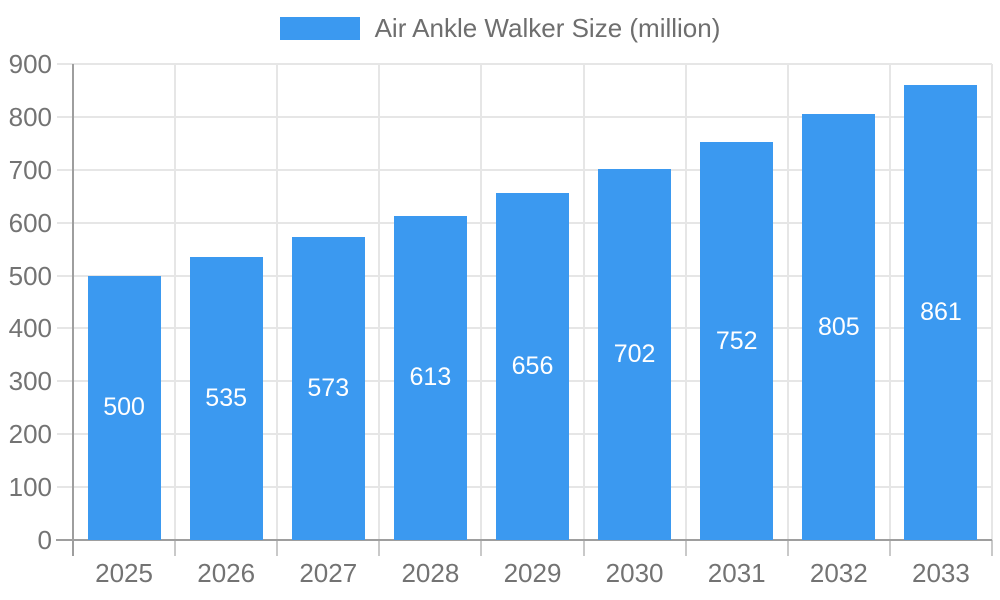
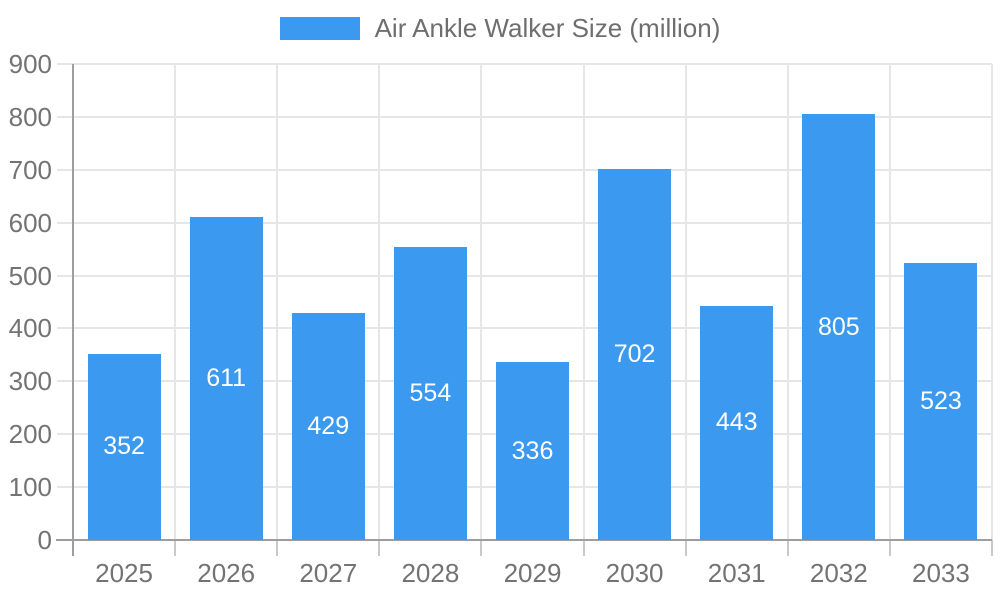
2025: 500 -> 352
2026: 535 -> 611
2027: 573 -> 429
2028: 613 -> 554
2029: 656 -> 336
2031: 752 -> 443
2033: 861 -> 523
